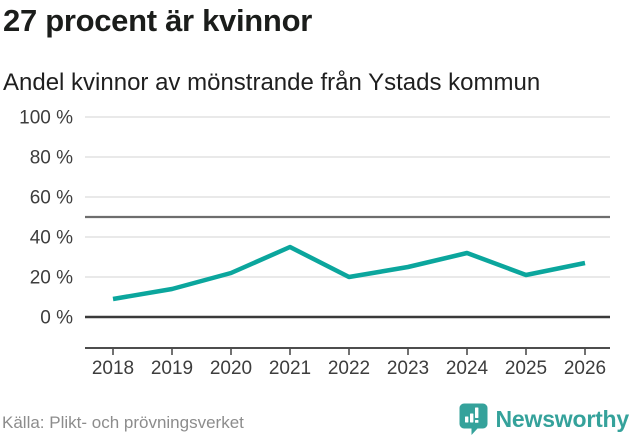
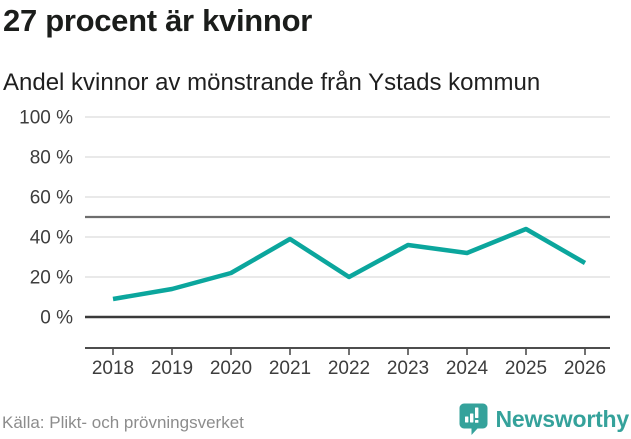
2021: 35% -> 39%
2023: 25% -> 36%
2025: 21% -> 44%
